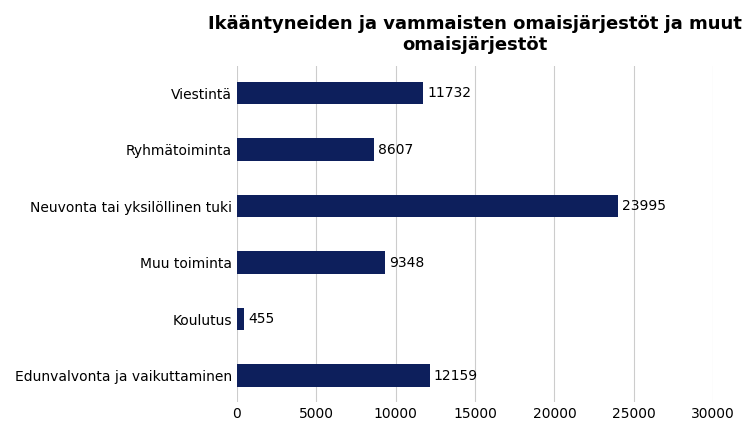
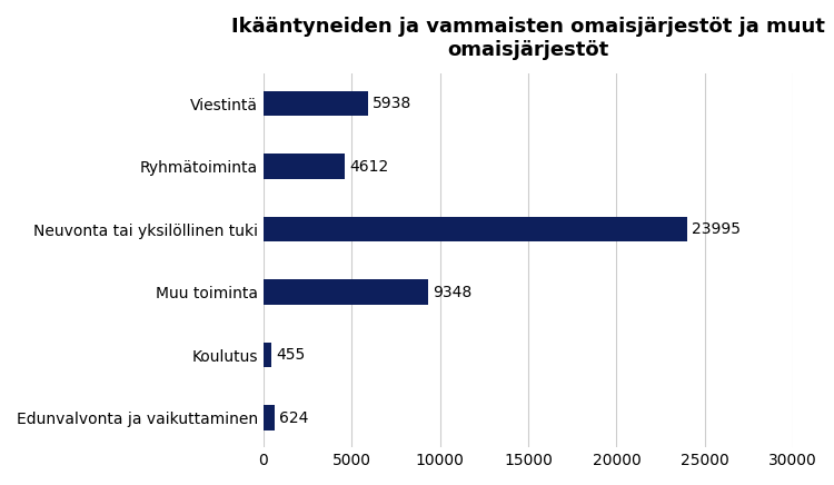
Viestintä: 11732 -> 5938
Ryhmätoiminta: 8607 -> 4612
Edunvalvonta ja vaikuttaminen: 12159 -> 624
